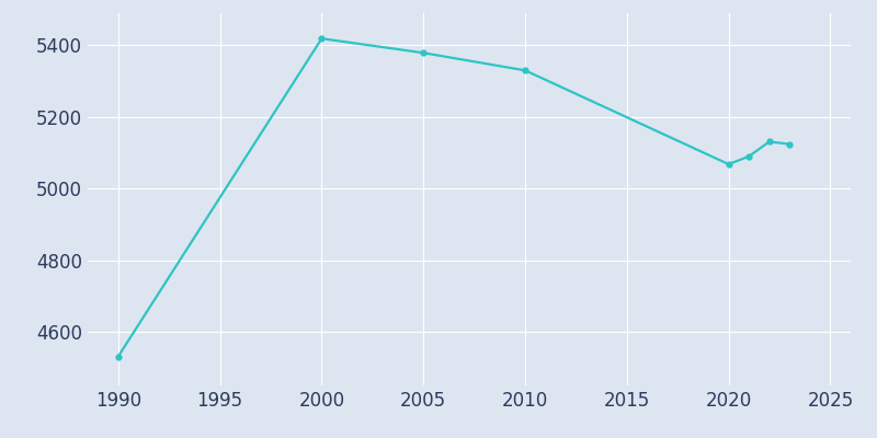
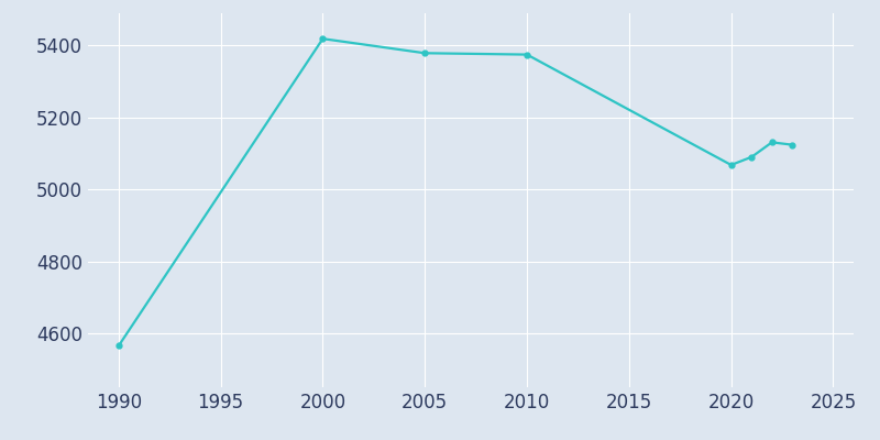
1990: 4531 -> 4565
2010: 5330 -> 5375
